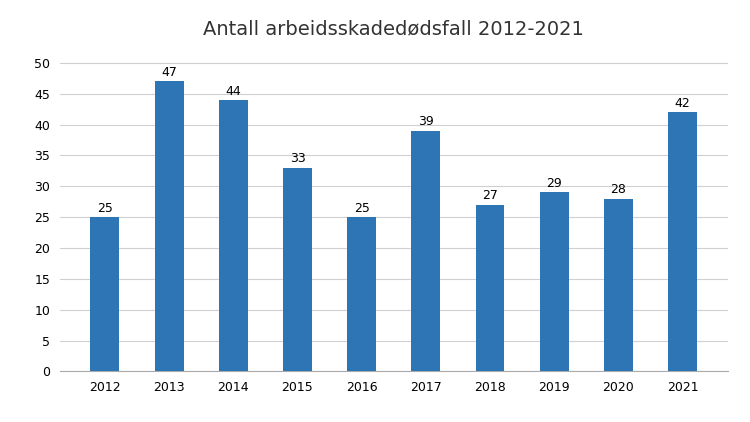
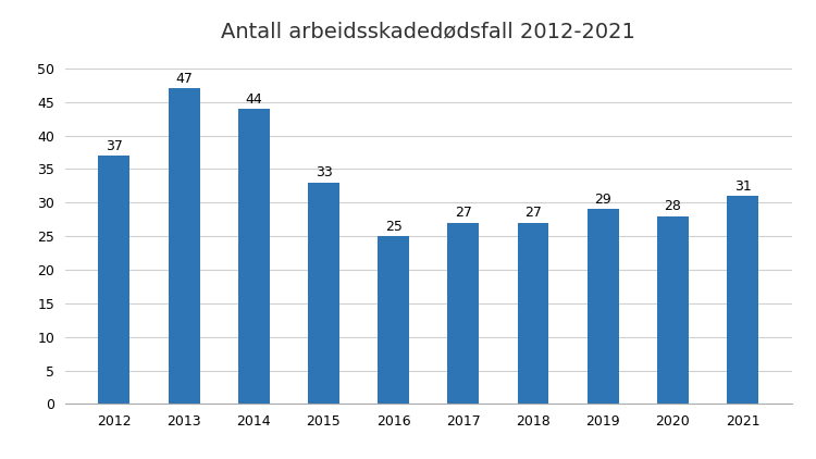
2012: 25 -> 37
2017: 39 -> 27
2021: 42 -> 31
